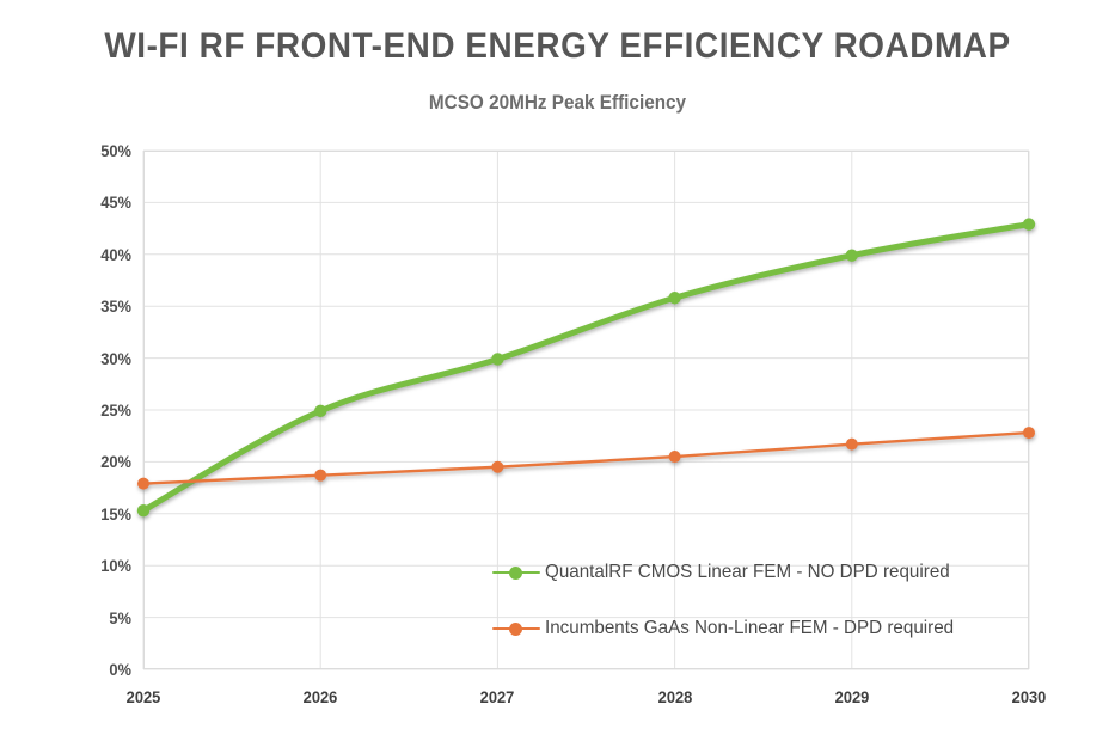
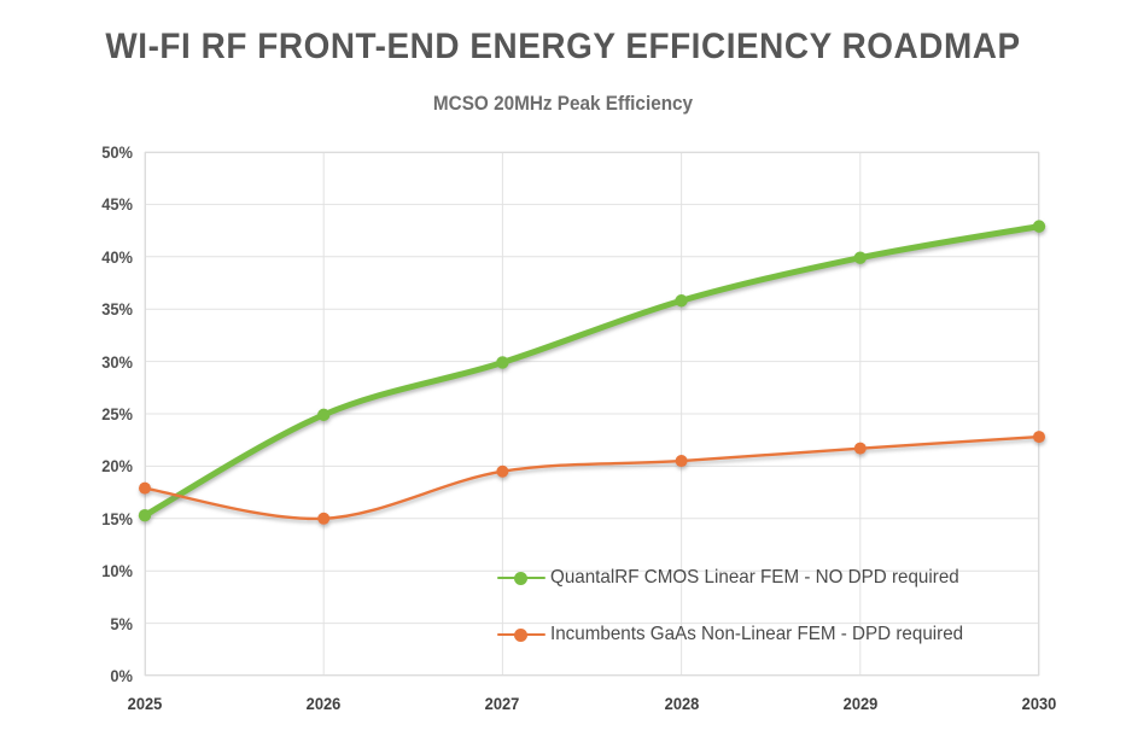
Incumbents GaAs Non-Linear FEM - DPD required/2026: 19% -> 15%
